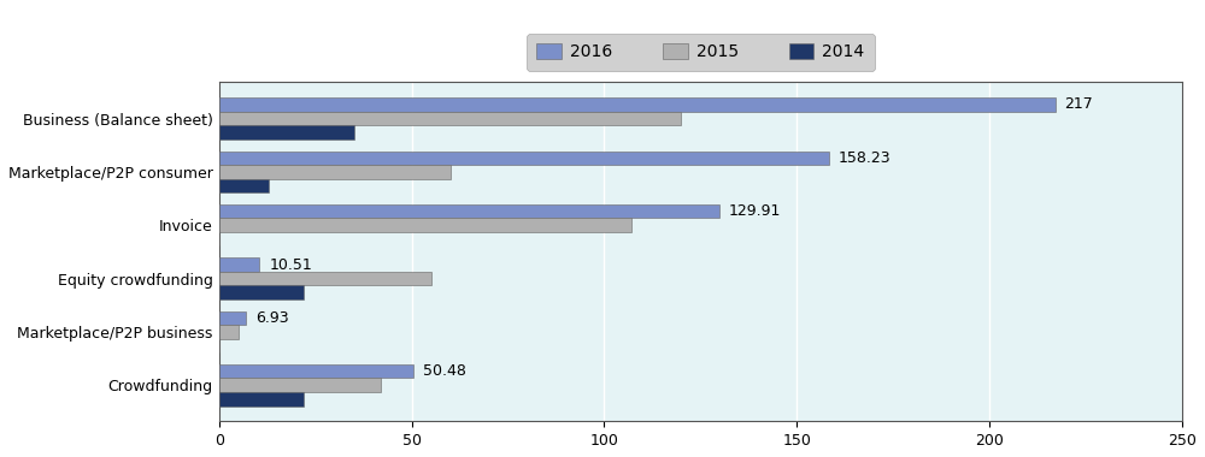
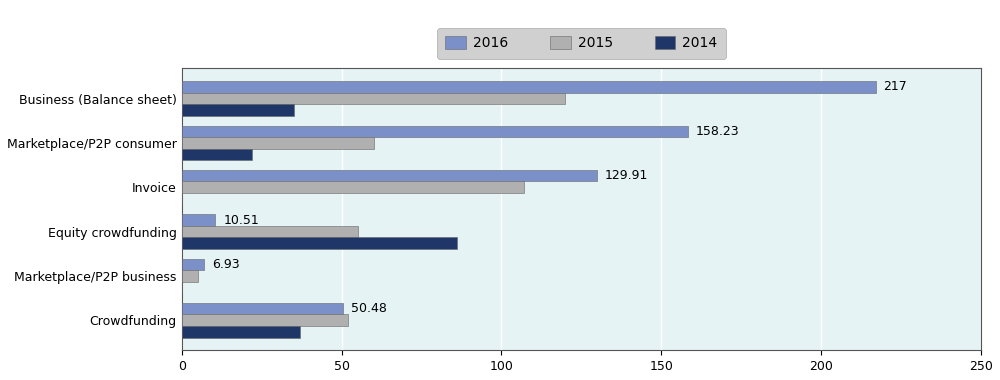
2014/Marketplace/P2P consumer: 13 -> 22
2014/Equity crowdfunding: 22 -> 86
2015/Crowdfunding: 42 -> 52
2014/Crowdfunding: 22 -> 37
